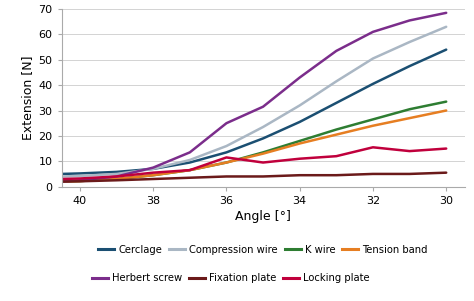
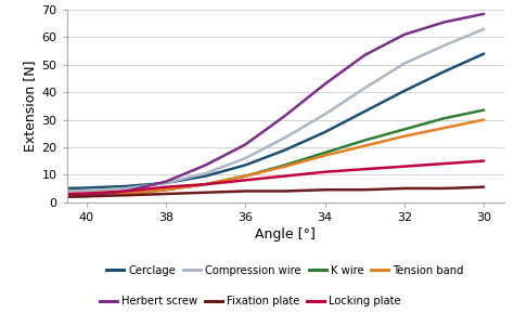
Herbert screw/36: 25.0 -> 21.0
Locking plate/36: 11.5 -> 8.0
Locking plate/32: 15.5 -> 13.0
